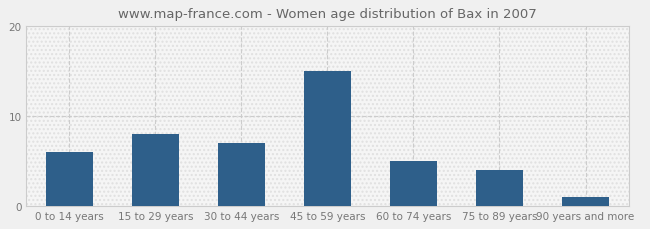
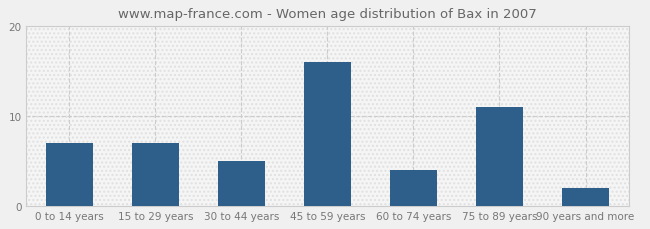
0 to 14 years: 6 -> 7
15 to 29 years: 8 -> 7
30 to 44 years: 7 -> 5
45 to 59 years: 15 -> 16
60 to 74 years: 5 -> 4
75 to 89 years: 4 -> 11
90 years and more: 1 -> 2
